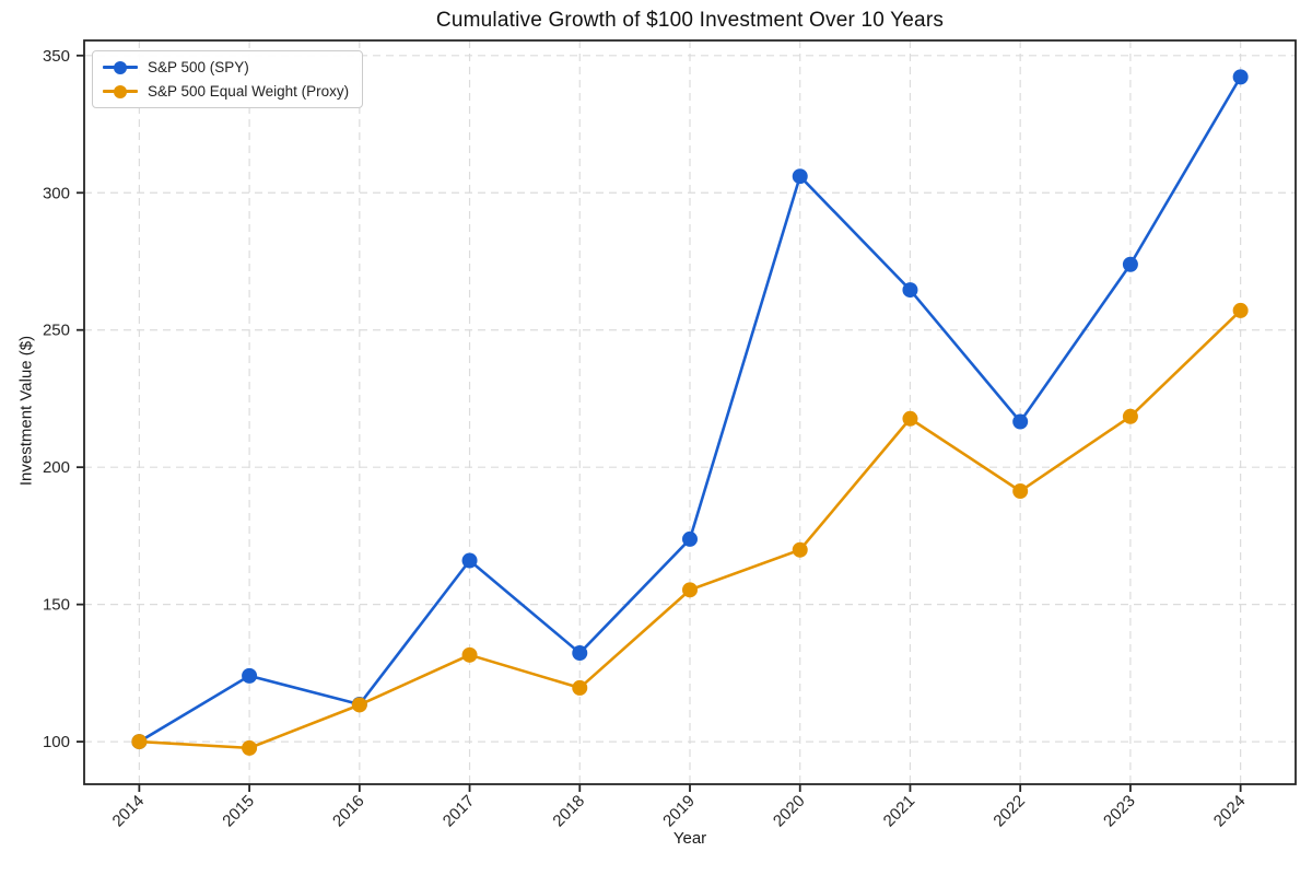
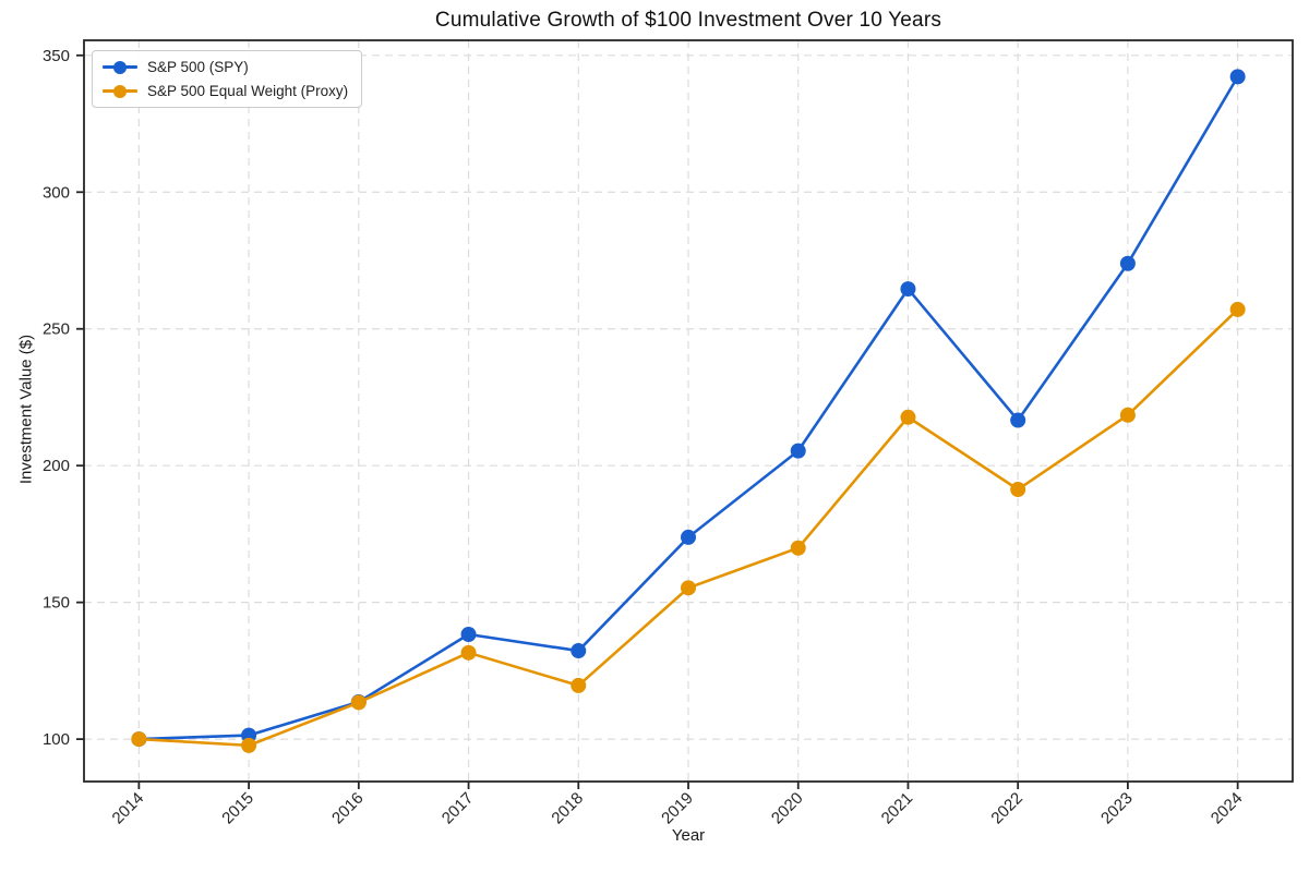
S&P 500 (SPY)/2015: 124 -> 101
S&P 500 (SPY)/2017: 166 -> 138
S&P 500 (SPY)/2020: 306 -> 205
